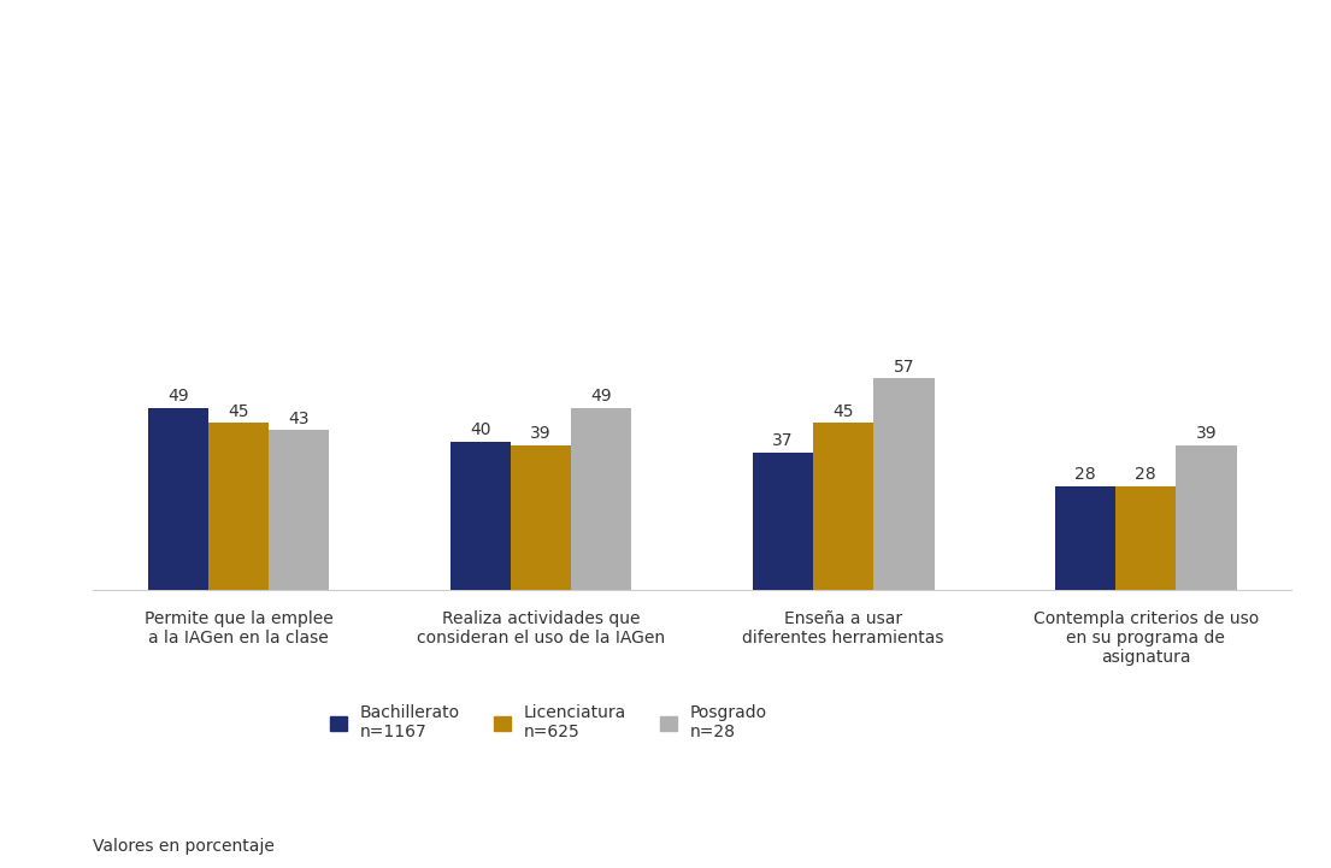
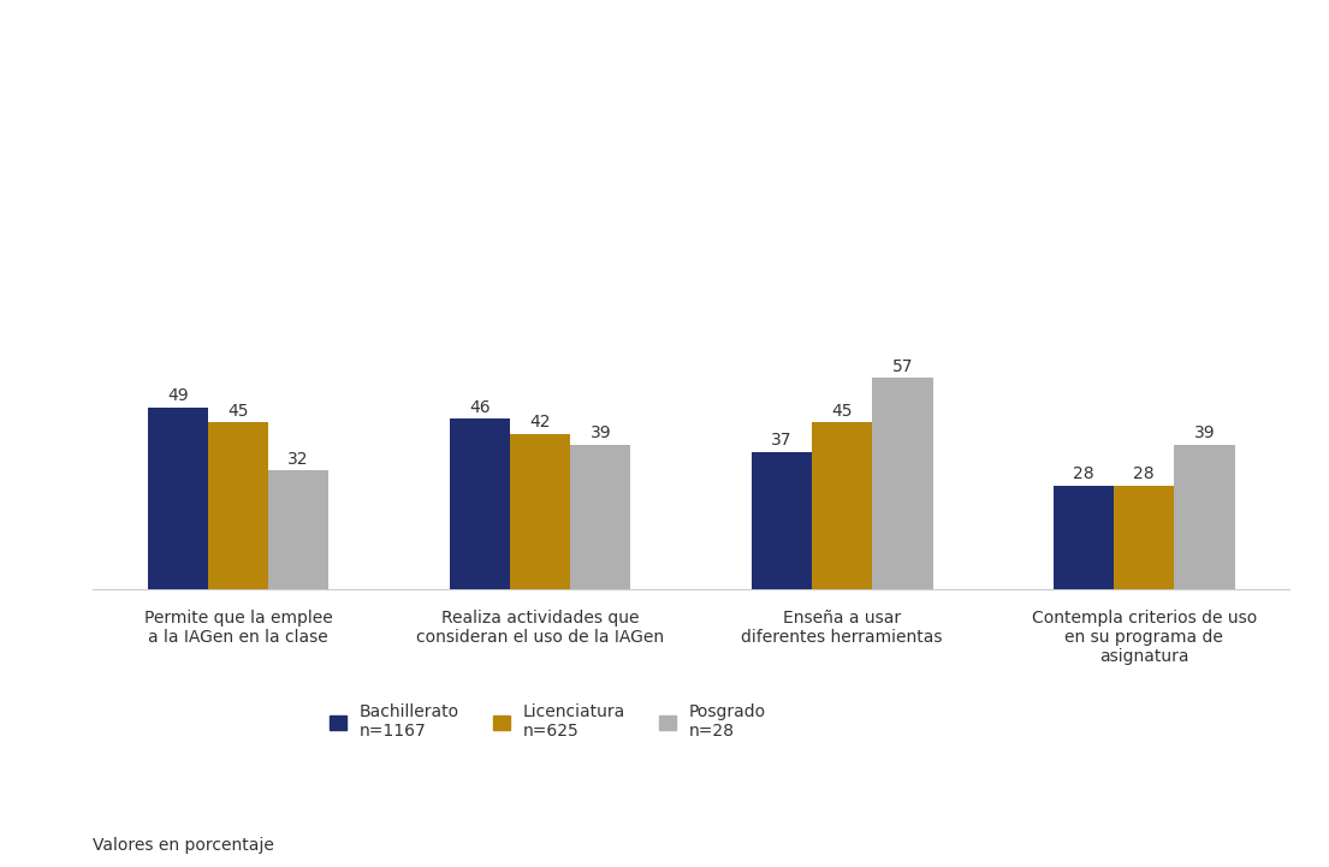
Posgrado n=28/Permite que la emplee a la IAGen en la clase: 43 -> 32
Bachillerato n=1167/Realiza actividades que consideran el uso de la IAGen: 40 -> 46
Licenciatura n=625/Realiza actividades que consideran el uso de la IAGen: 39 -> 42
Posgrado n=28/Realiza actividades que consideran el uso de la IAGen: 49 -> 39
